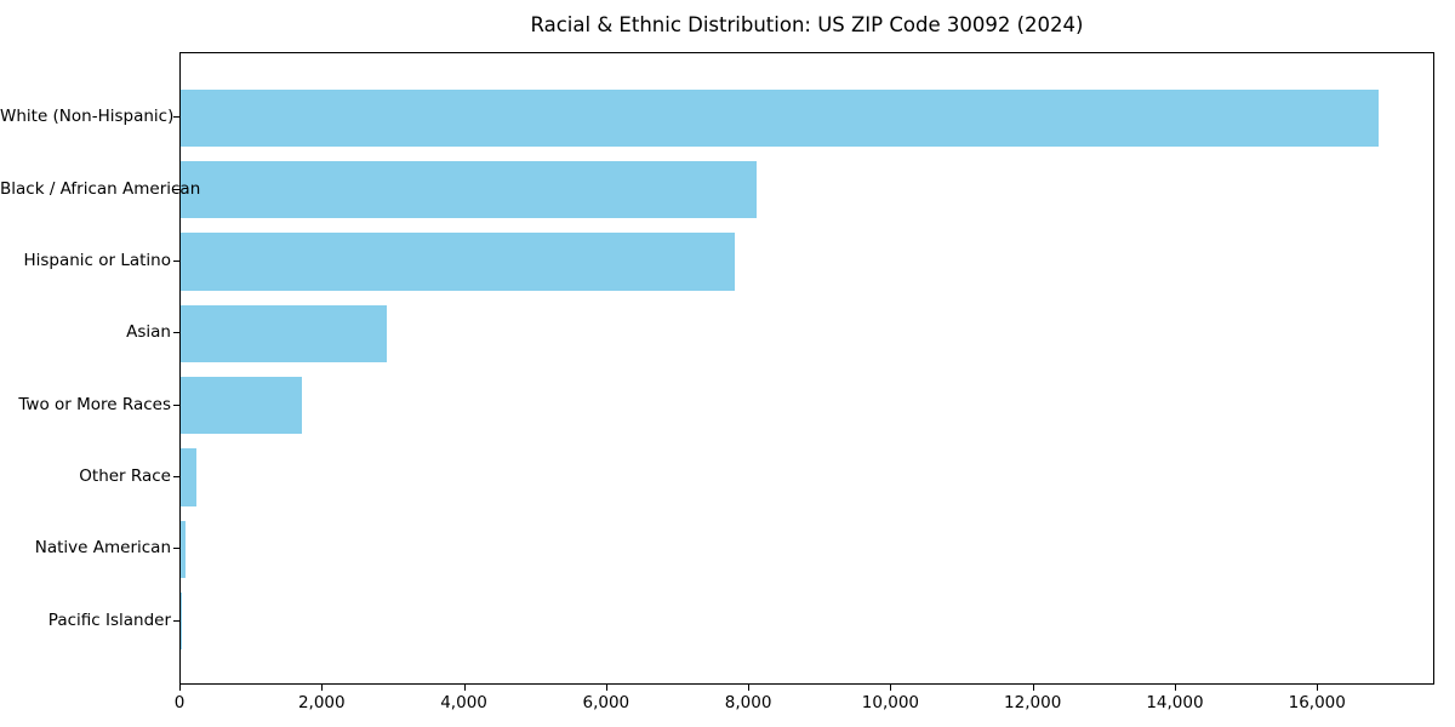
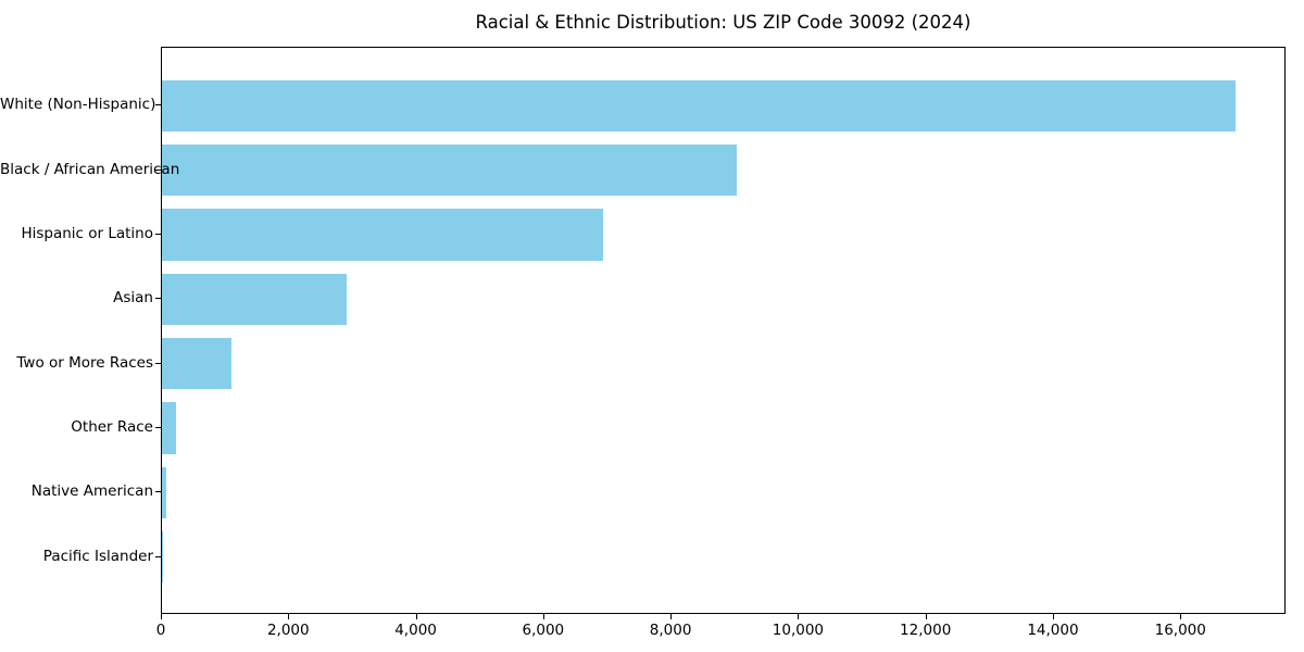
Black / African American: 8100 -> 9000
Hispanic or Latino: 7800 -> 6900
Two or More Races: 1700 -> 1100
